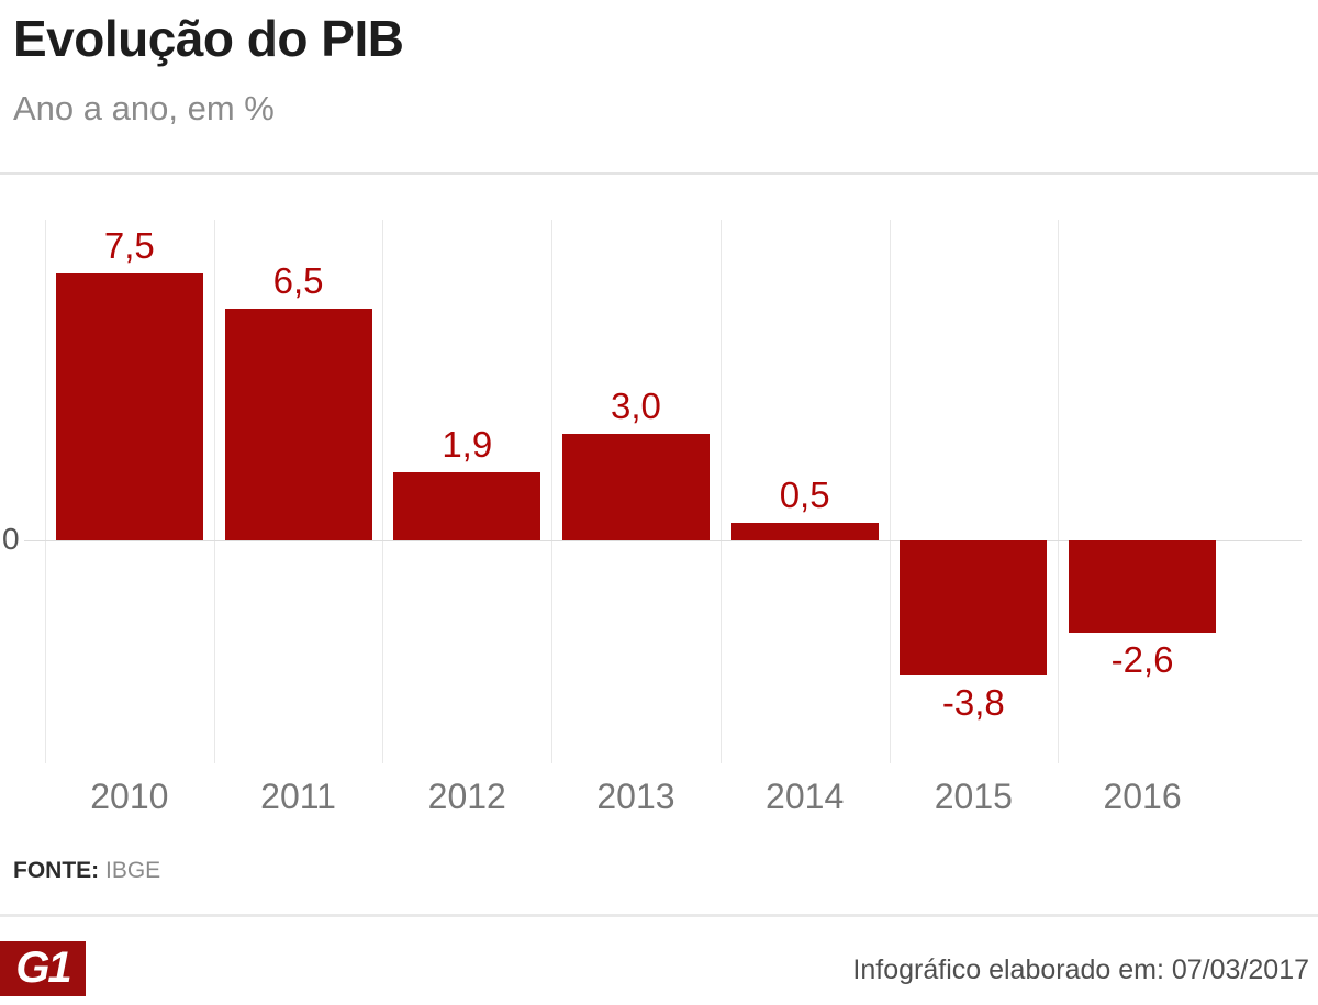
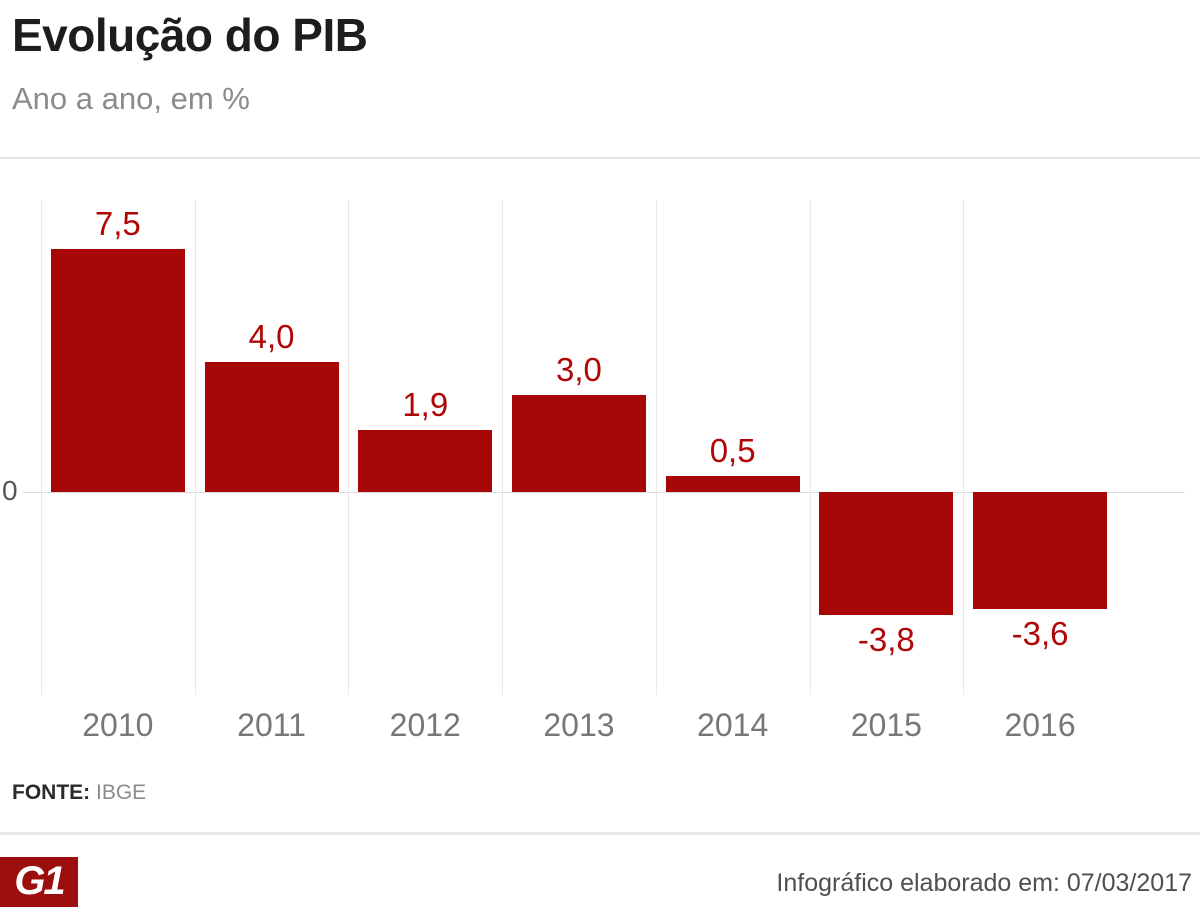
2011: 6,5 -> 4,0
2016: -2,6 -> -3,6
